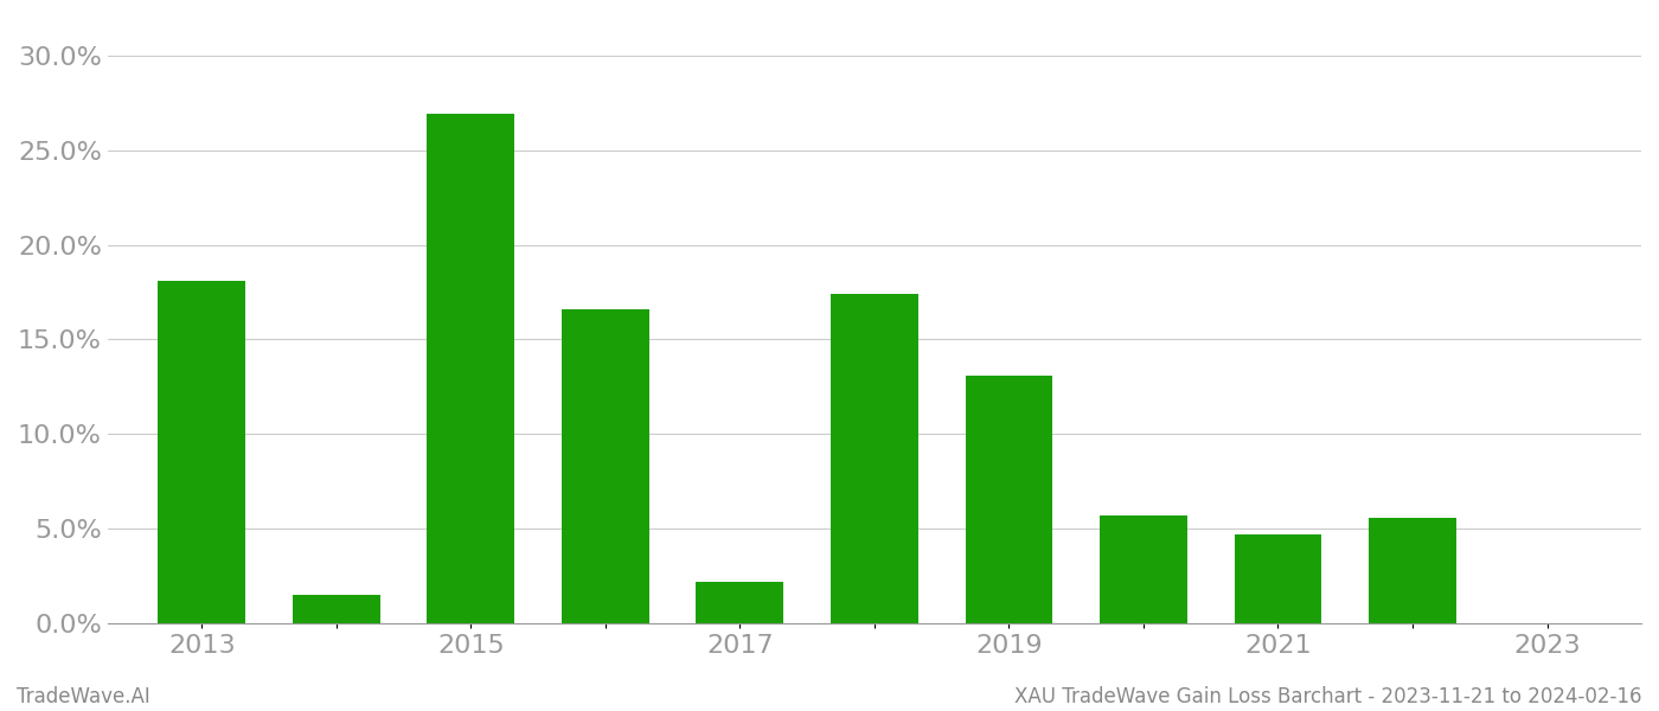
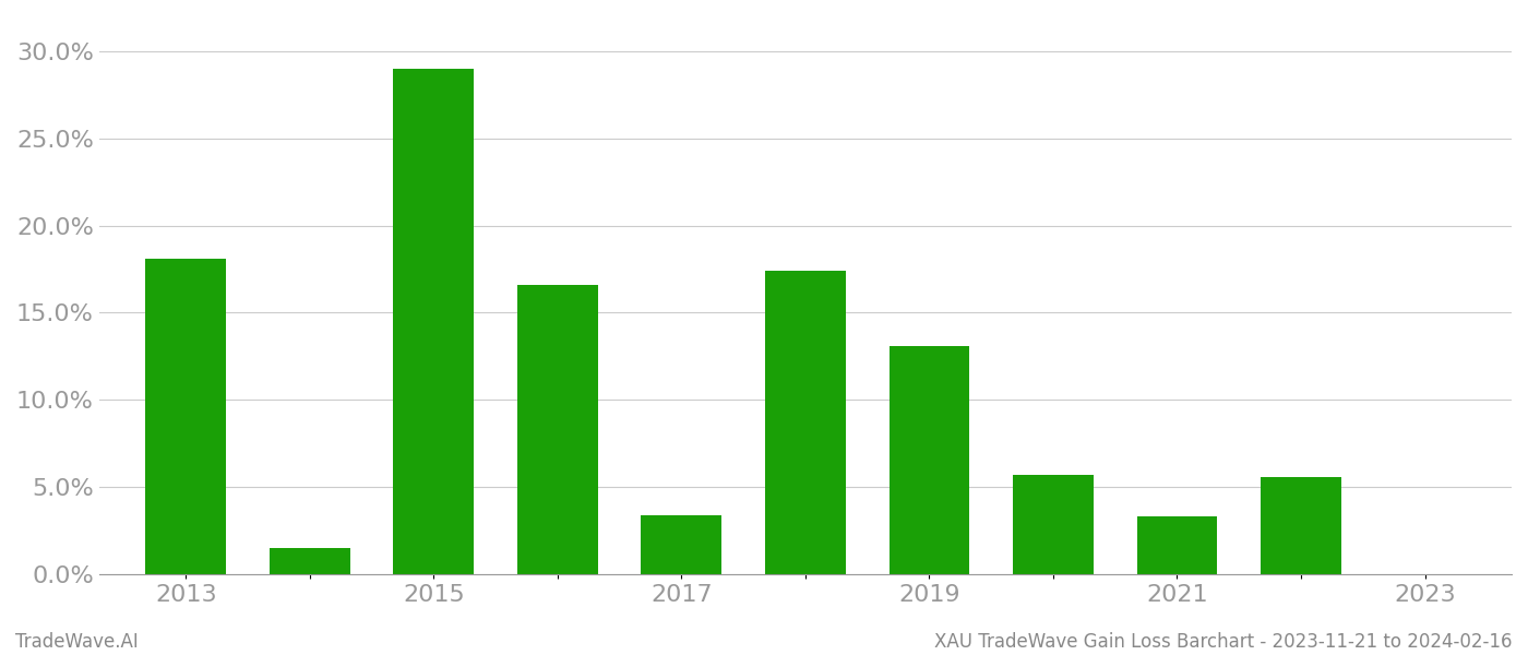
2015: 26.9% -> 29.0%
2017: 2.2% -> 3.4%
2021: 4.7% -> 3.3%
